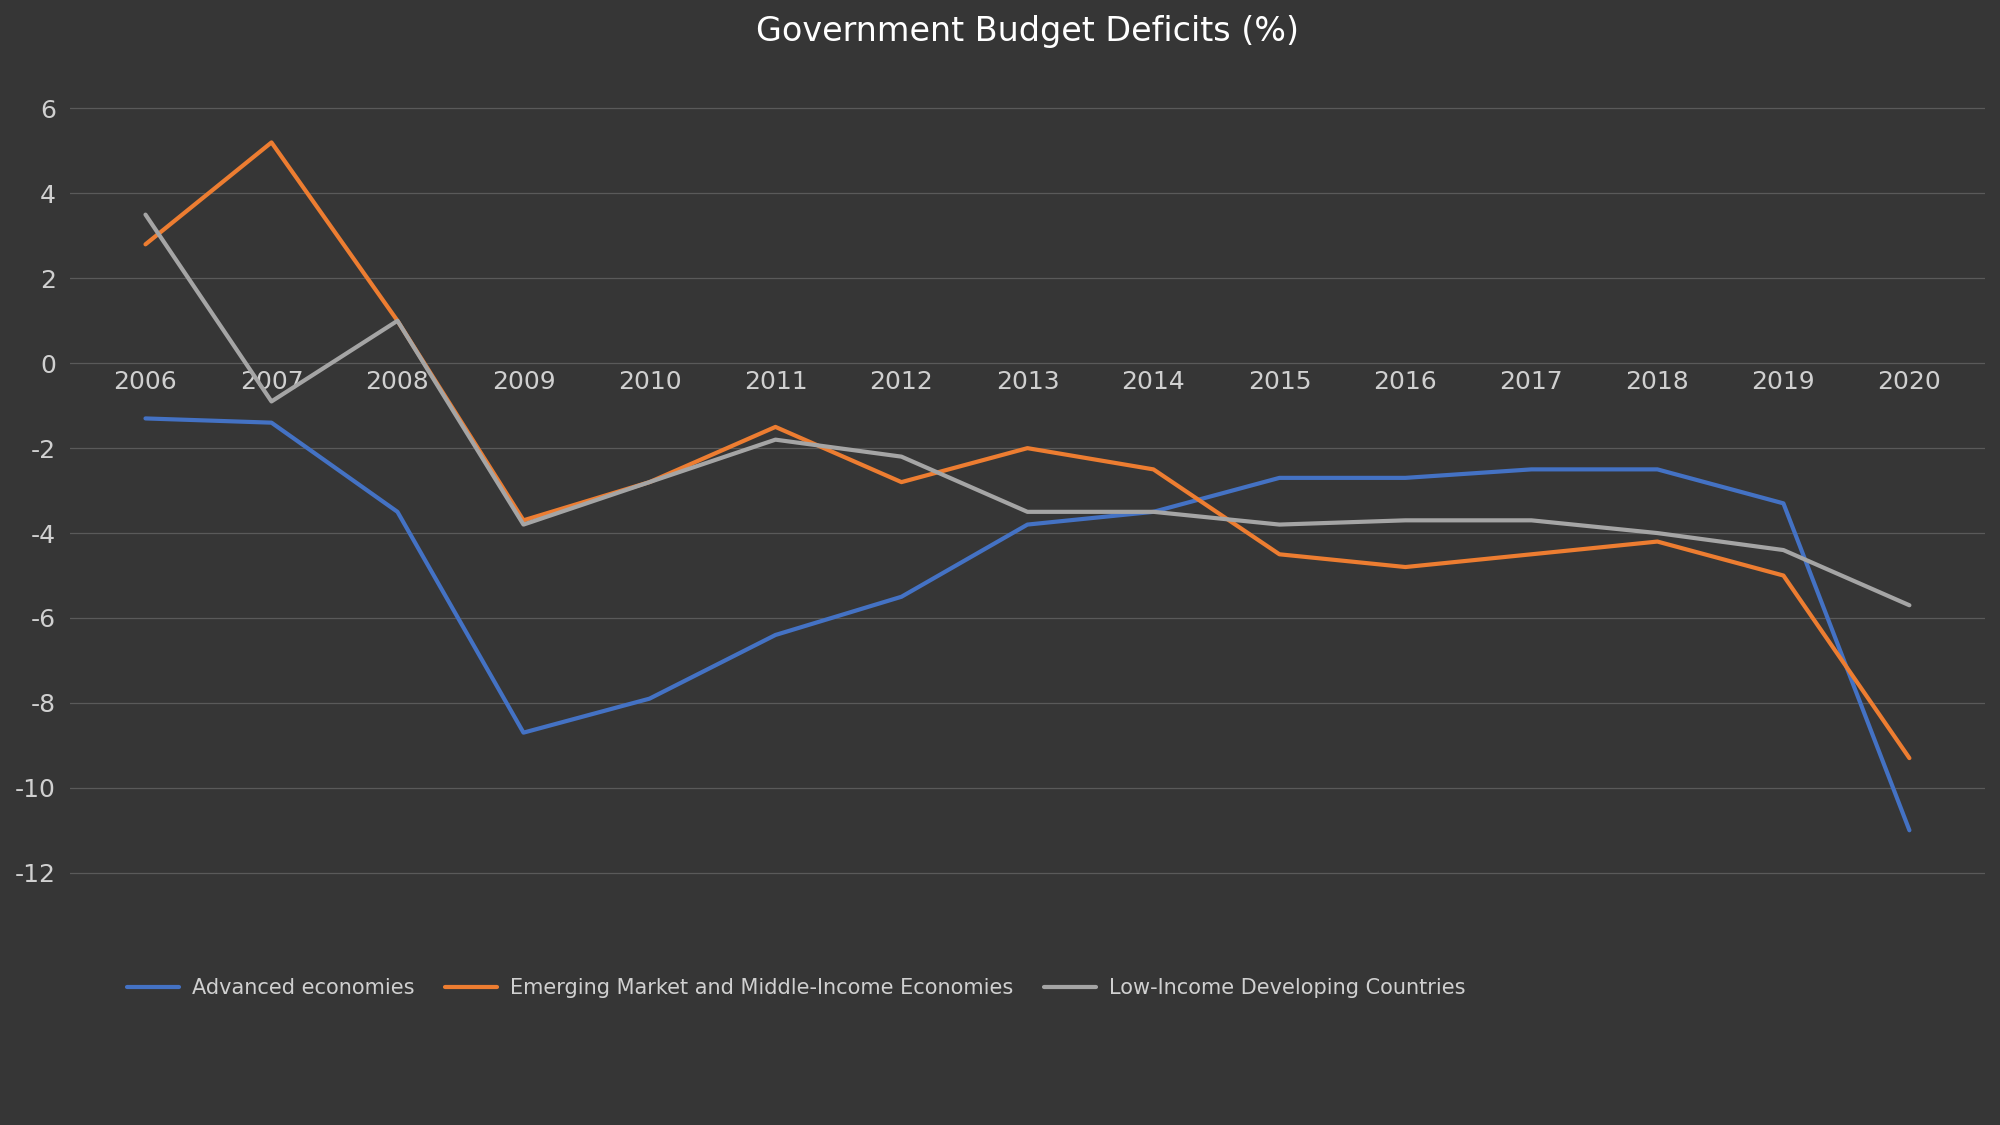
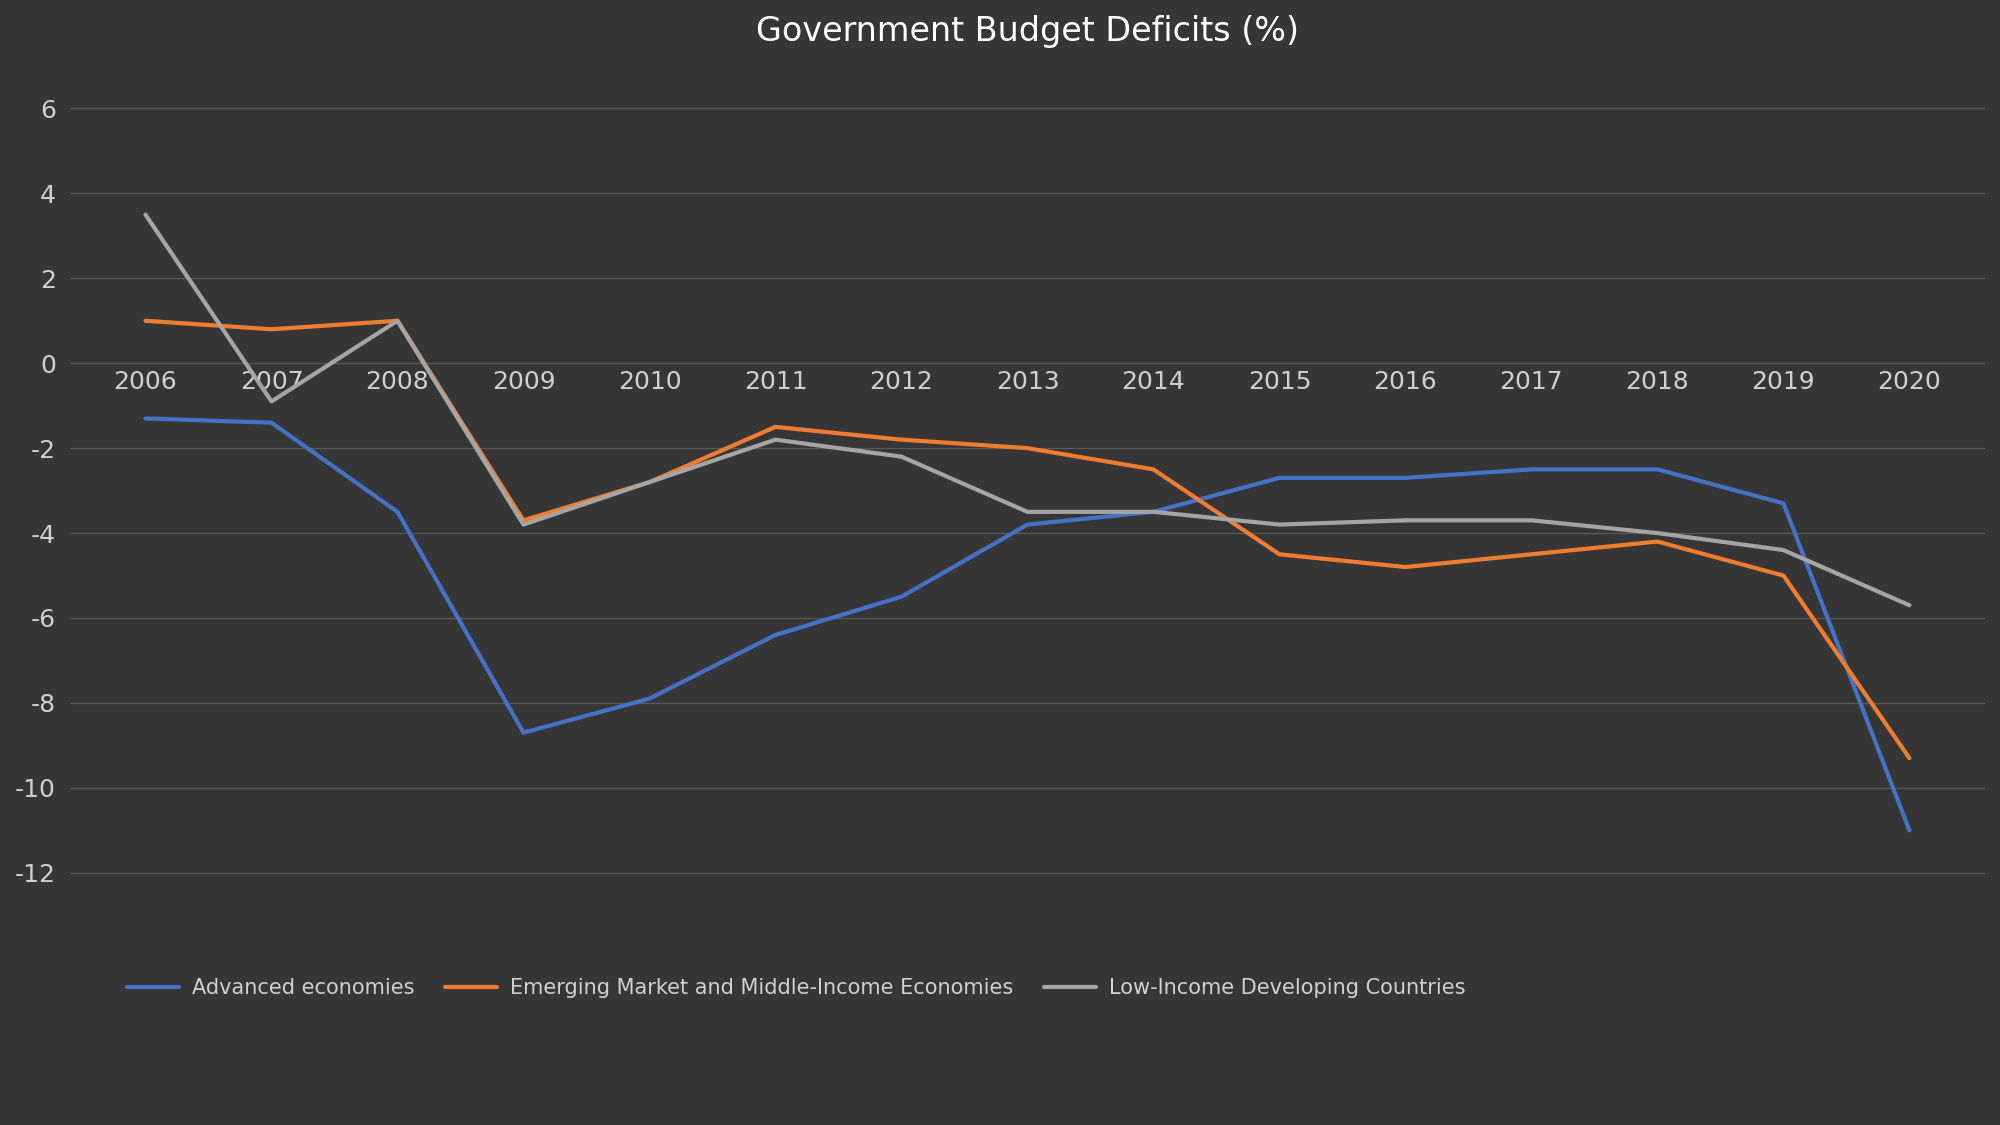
Emerging Market and Middle-Income Economies/2006: 2.8 -> 1.0
Emerging Market and Middle-Income Economies/2007: 5.2 -> 0.8
Emerging Market and Middle-Income Economies/2012: -2.8 -> -1.8
